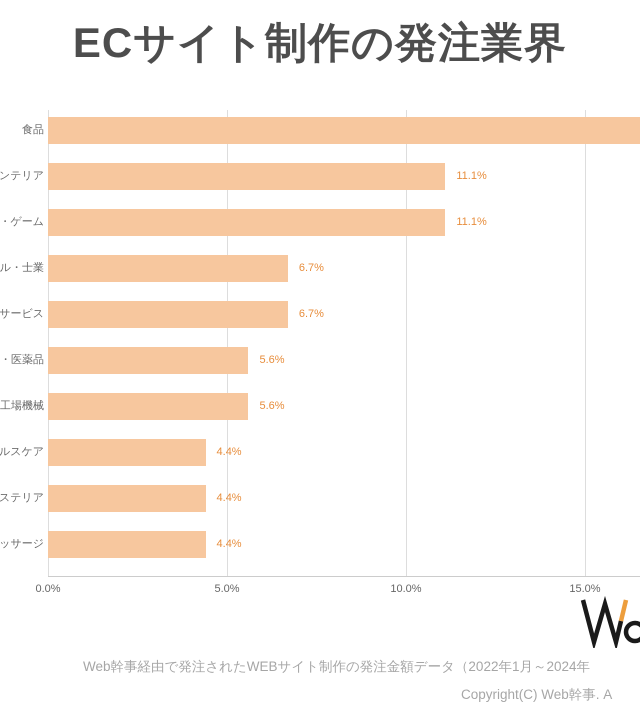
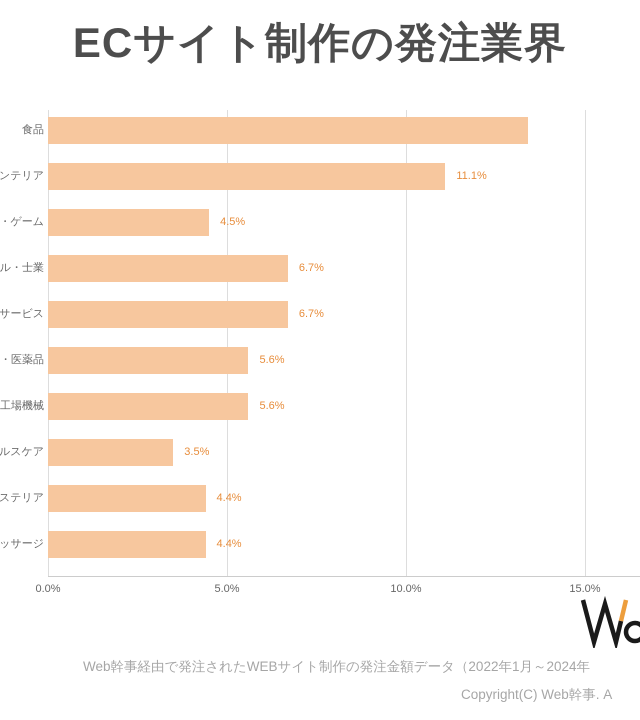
食品: 16.7% -> 13.4%
・ゲーム: 11.1% -> 4.5%
ルスケア: 4.4% -> 3.5%
